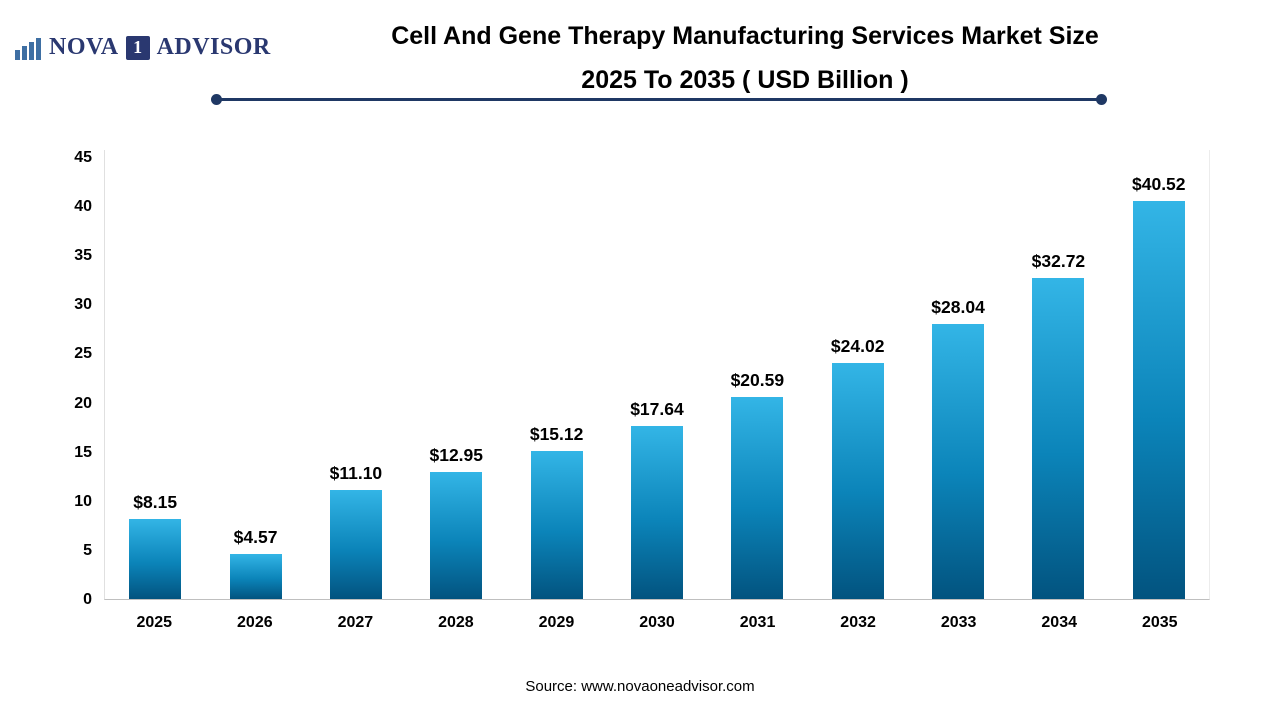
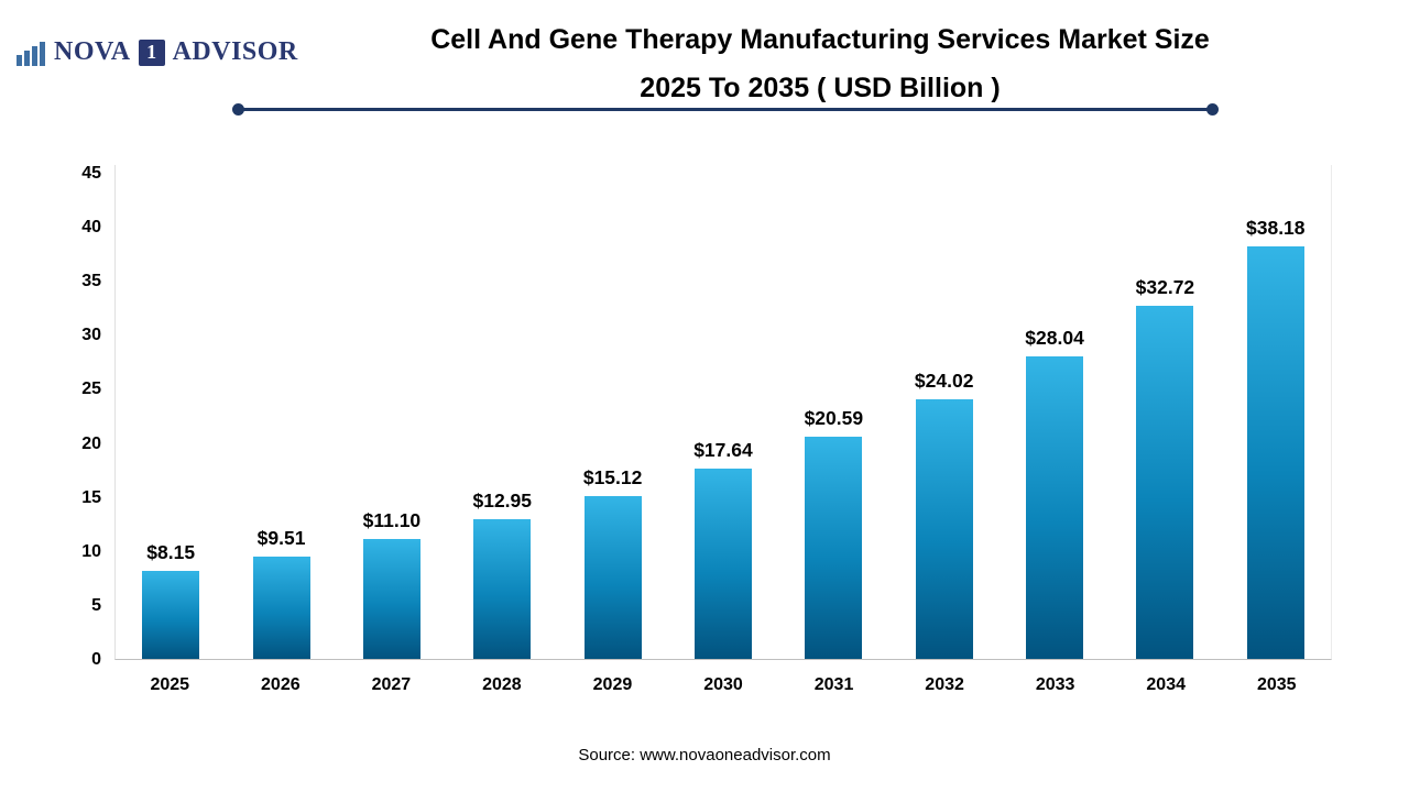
2026: $4.57 -> $9.51
2035: $40.52 -> $38.18
